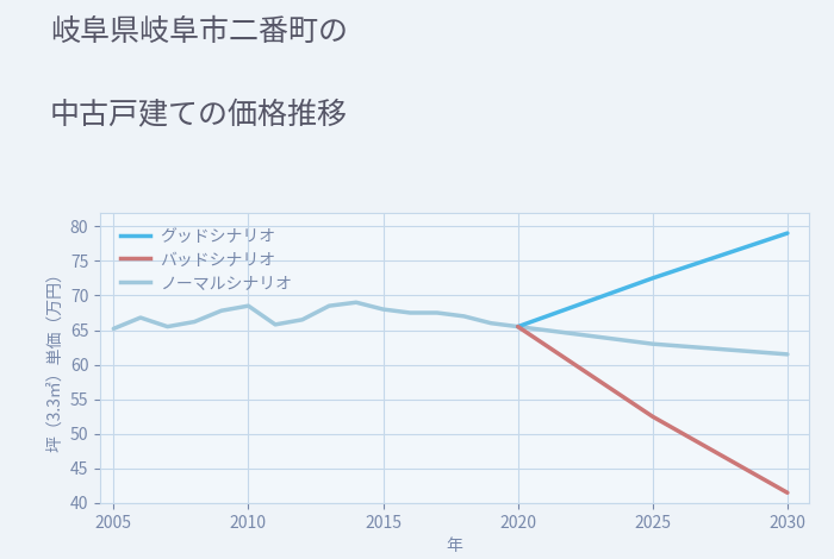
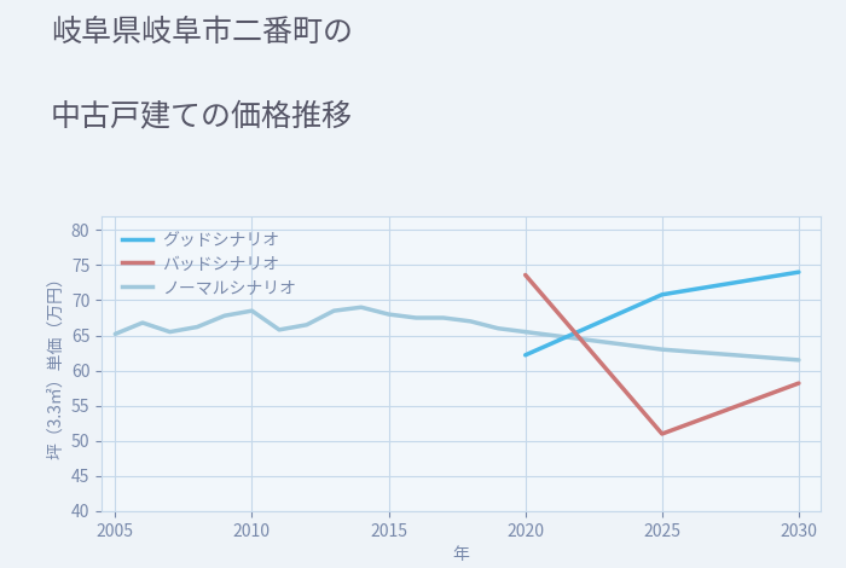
グッドシナリオ/2020: 65.5 -> 62.2
バッドシナリオ/2020: 65.5 -> 73.6
グッドシナリオ/2025: 72.5 -> 70.8
バッドシナリオ/2025: 52.5 -> 51.0
グッドシナリオ/2030: 79.0 -> 74.0
バッドシナリオ/2030: 41.5 -> 58.2
